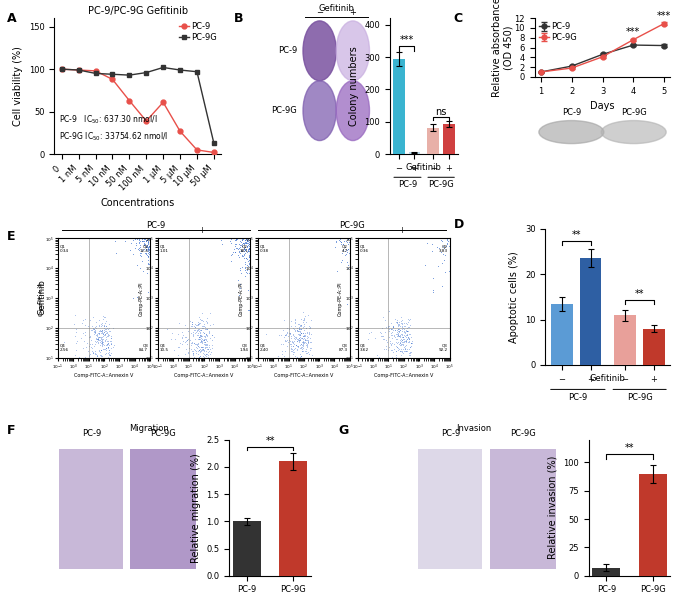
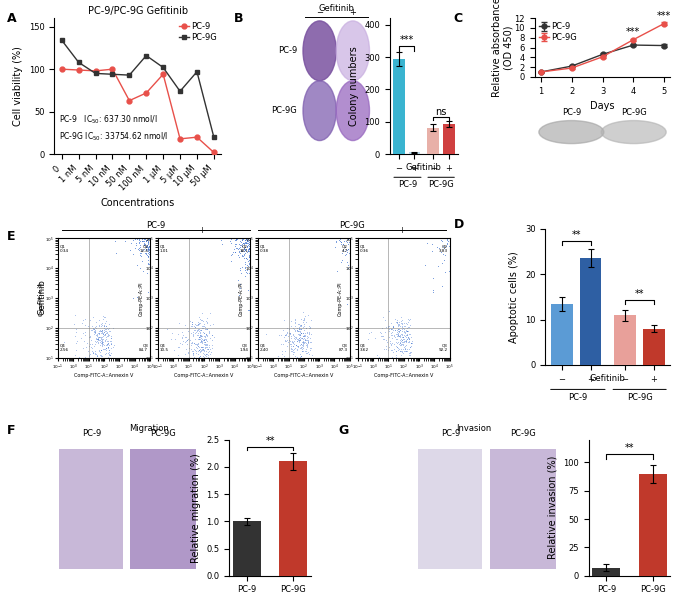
PC-9/PC-9G Gefitinib/PC-9G/0: 100 -> 134
PC-9/PC-9G Gefitinib/PC-9G/1 nM: 99 -> 108
PC-9/PC-9G Gefitinib/PC-9/10 nM: 88 -> 100
PC-9/PC-9G Gefitinib/PC-9/100 nM: 39 -> 72
PC-9/PC-9G Gefitinib/PC-9G/100 nM: 96 -> 116
PC-9/PC-9G Gefitinib/PC-9/1 μM: 61 -> 94
PC-9/PC-9G Gefitinib/PC-9/5 μM: 27 -> 18
PC-9/PC-9G Gefitinib/PC-9G/5 μM: 99 -> 74
PC-9/PC-9G Gefitinib/PC-9/10 μM: 5 -> 20
PC-9/PC-9G Gefitinib/PC-9G/50 μM: 13 -> 20
